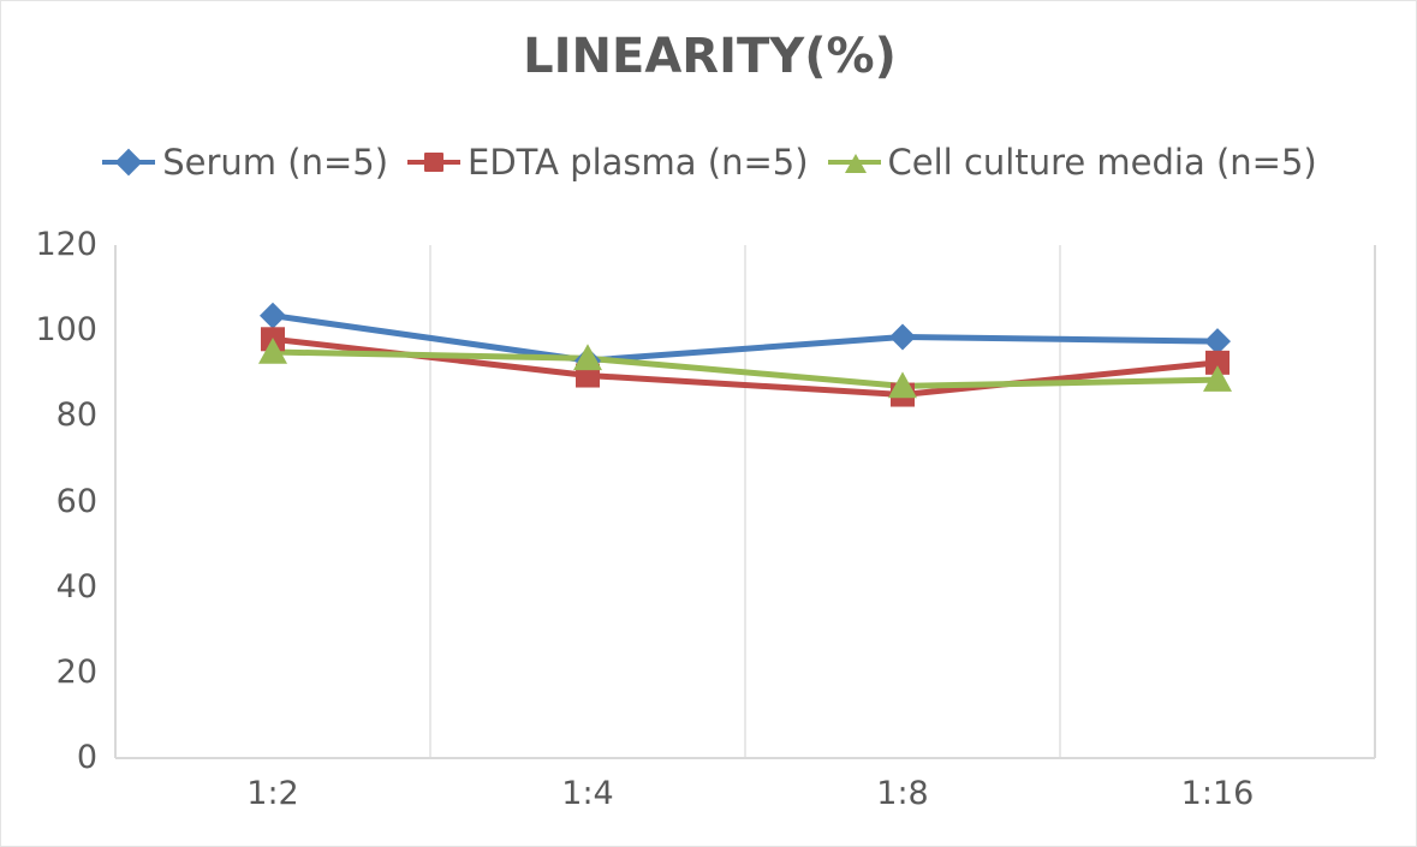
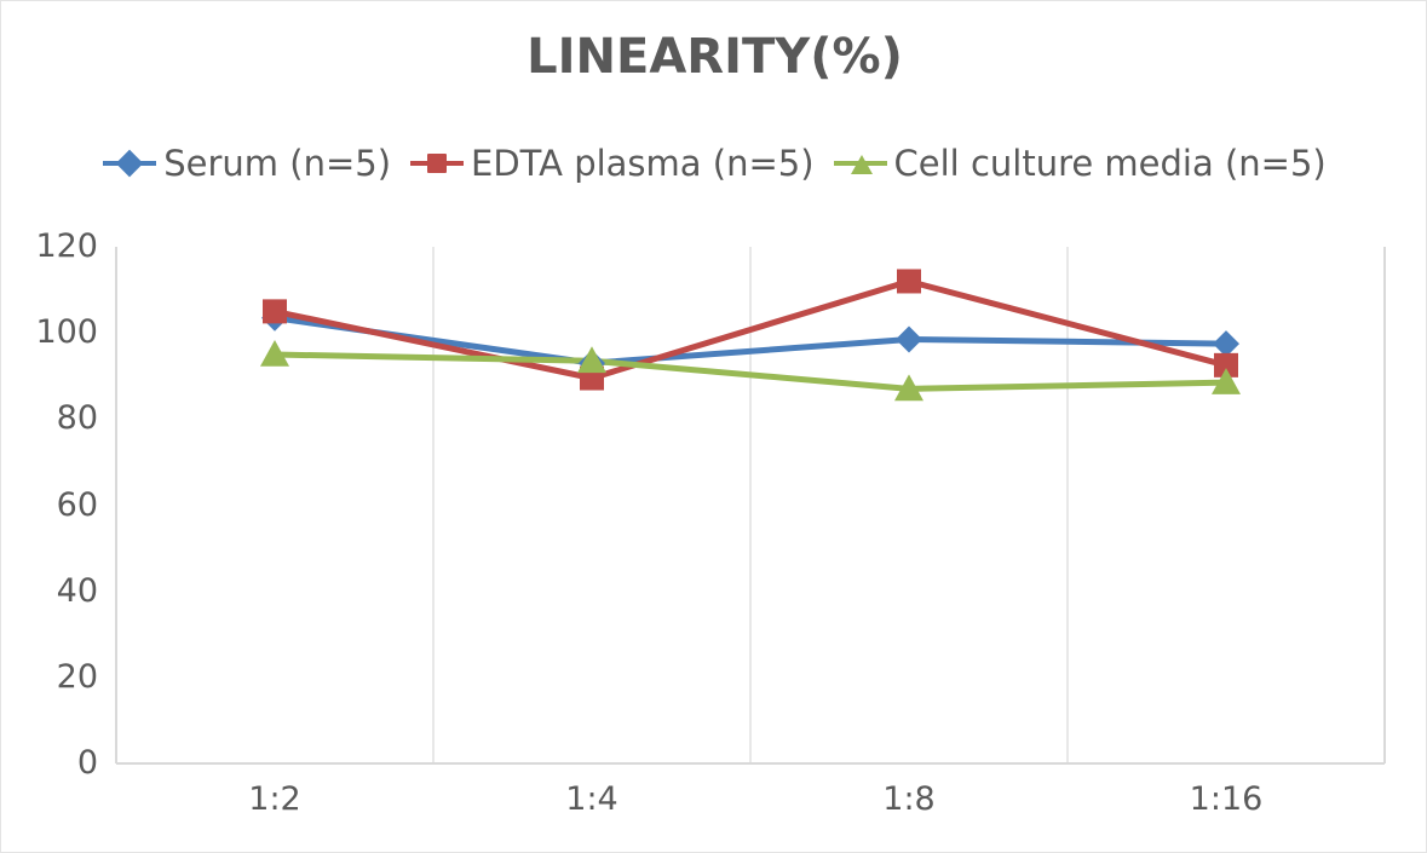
EDTA plasma (n=5)/1:2: 98 -> 105
EDTA plasma (n=5)/1:8: 85 -> 112
